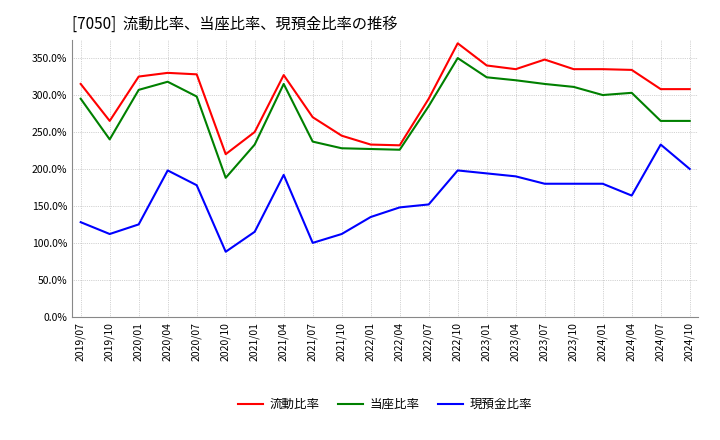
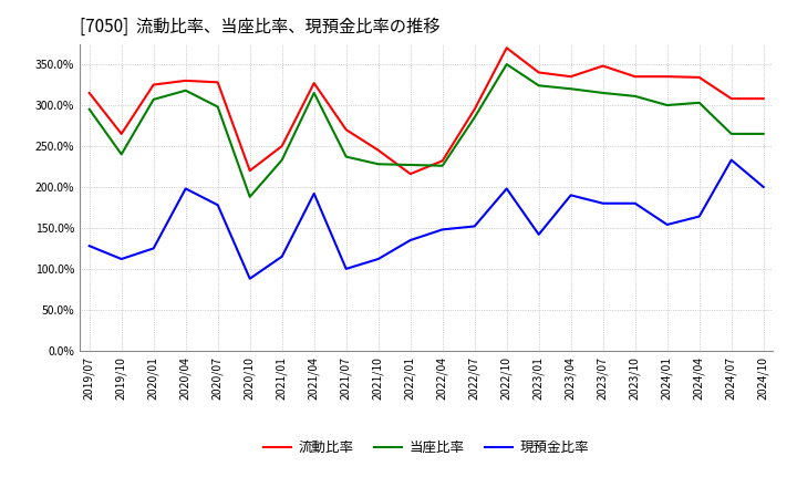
流動比率/2022/01: 233% -> 216%
現預金比率/2023/01: 194% -> 142%
現預金比率/2024/01: 180% -> 154%
